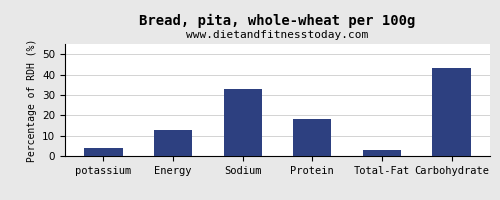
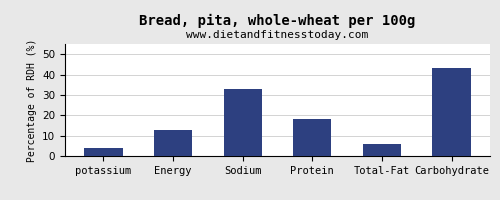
Total-Fat: 3 -> 6
